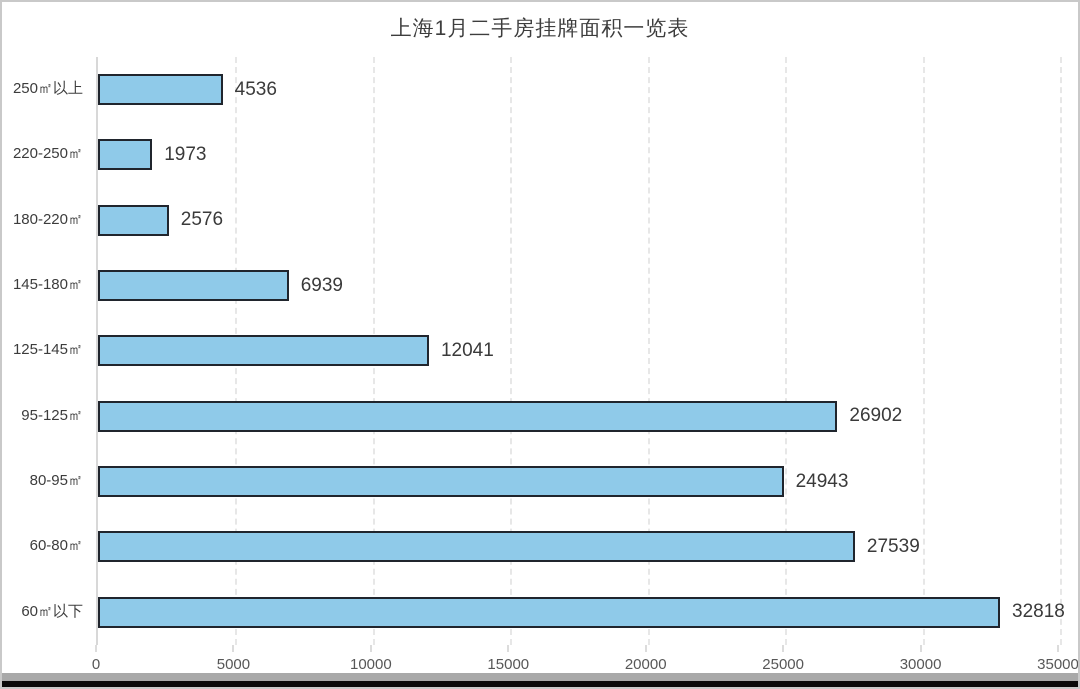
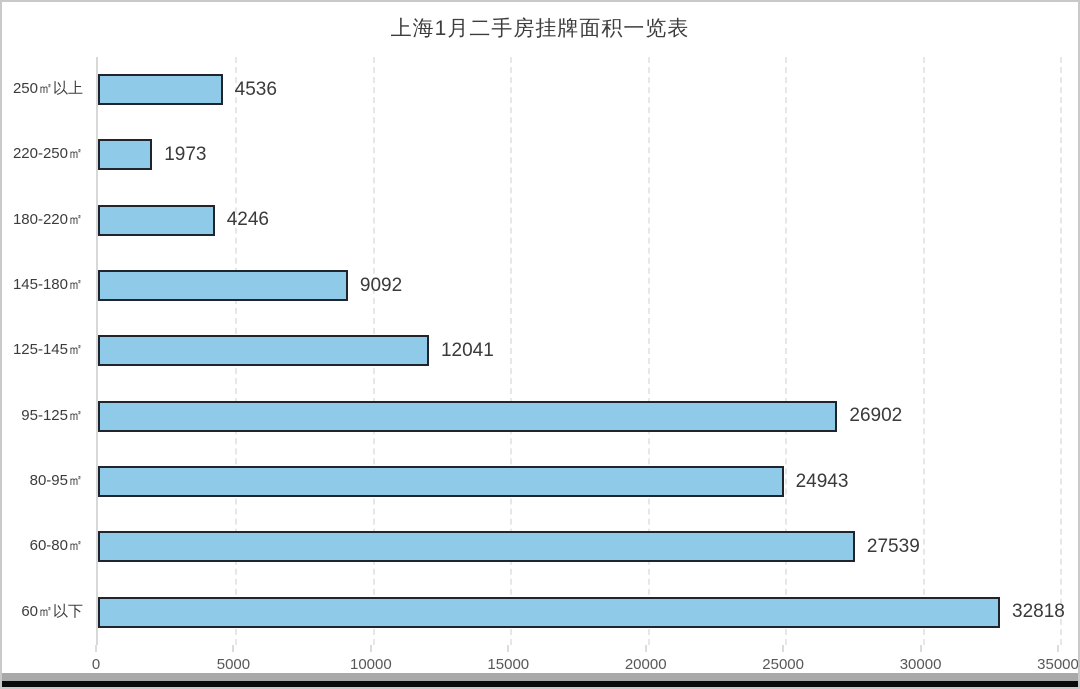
180-220㎡: 2576 -> 4246
145-180㎡: 6939 -> 9092
